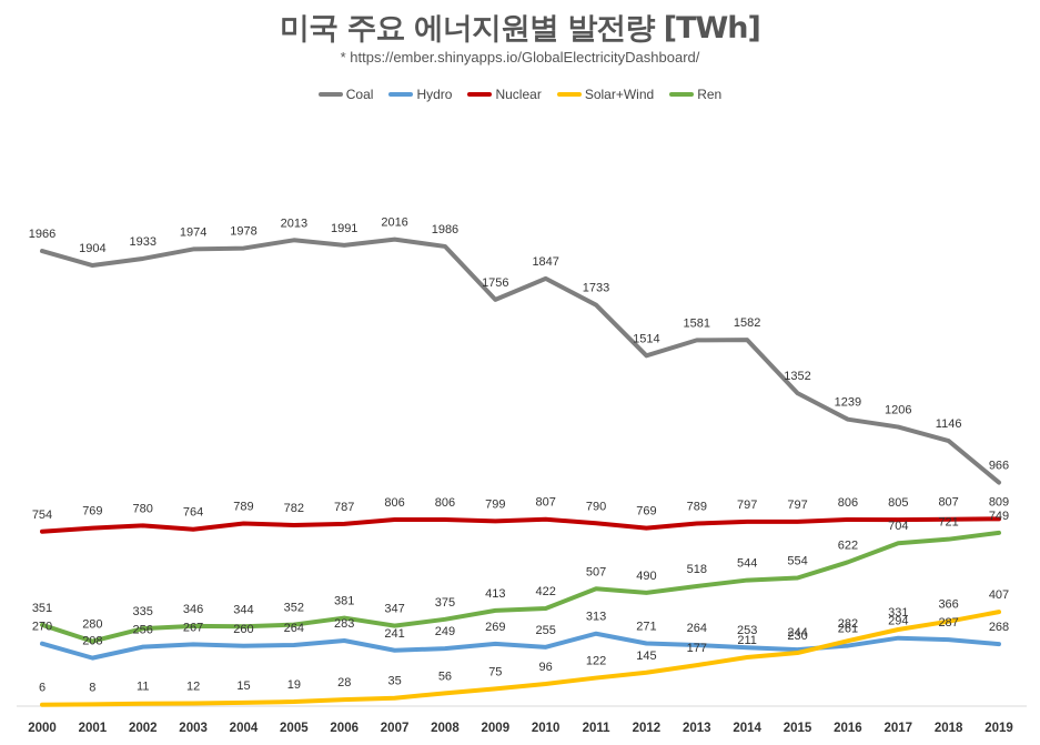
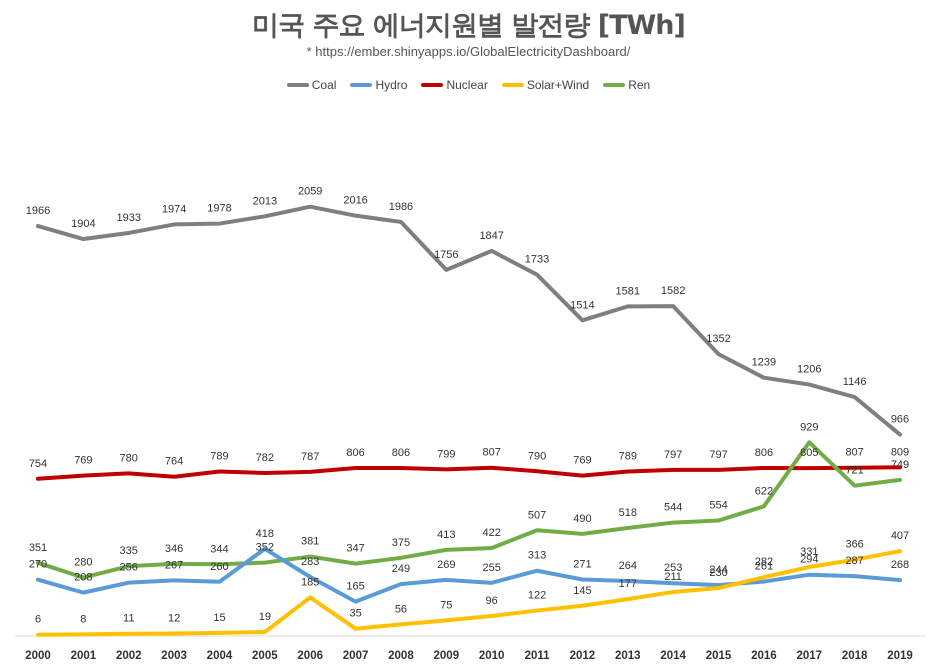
Hydro/2005: 264 -> 418
Coal/2006: 1991 -> 2059
Solar+Wind/2006: 28 -> 185
Hydro/2007: 241 -> 165
Ren/2017: 704 -> 929
